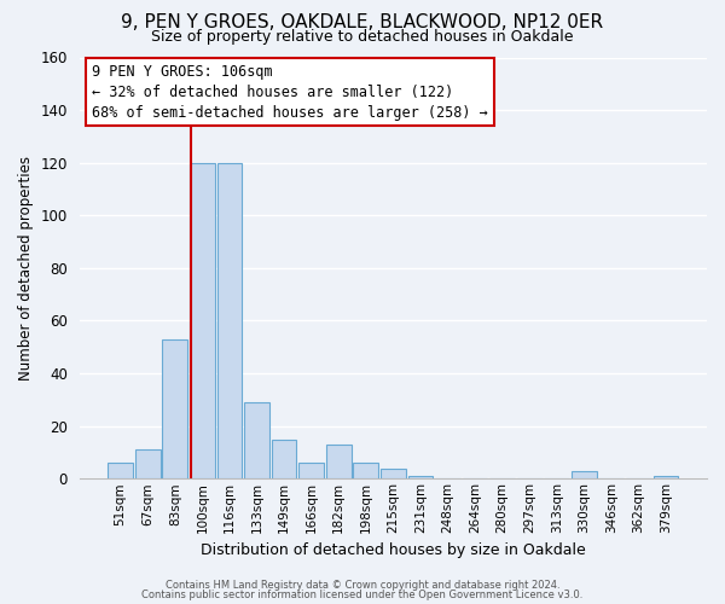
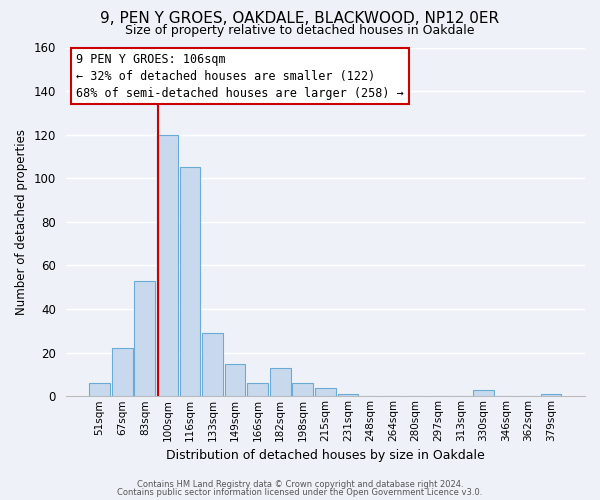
67sqm: 11 -> 22
116sqm: 120 -> 105
